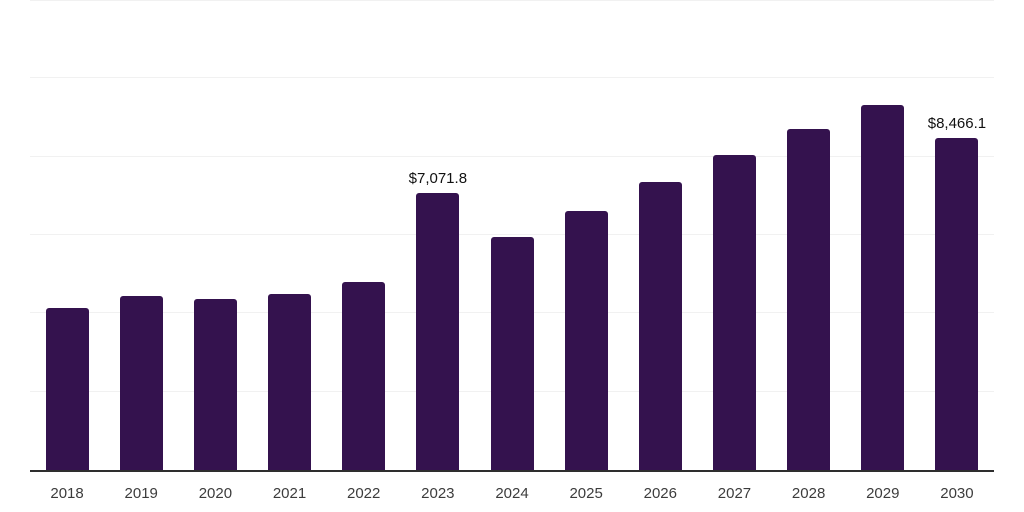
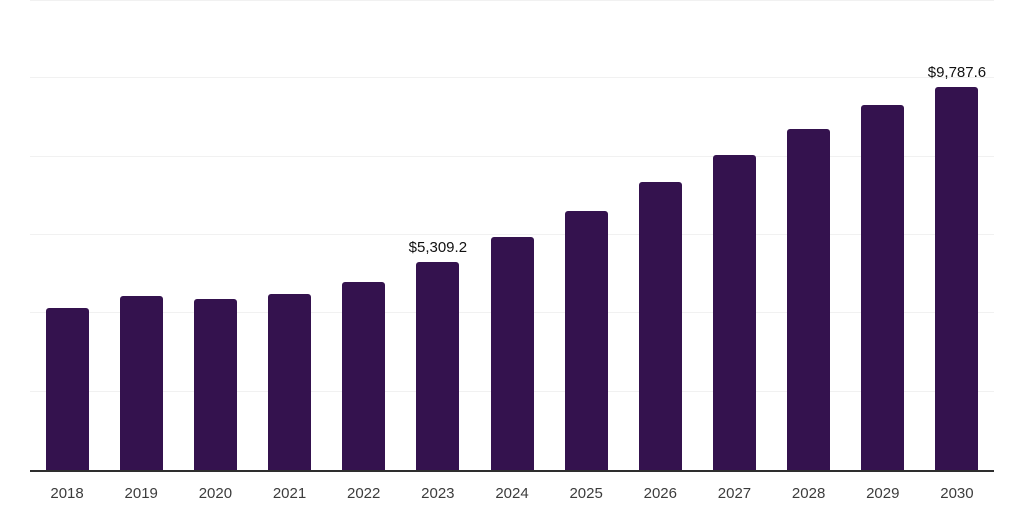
2023: $7,071.8 -> $5,309.2
2030: $8,466.1 -> $9,787.6
